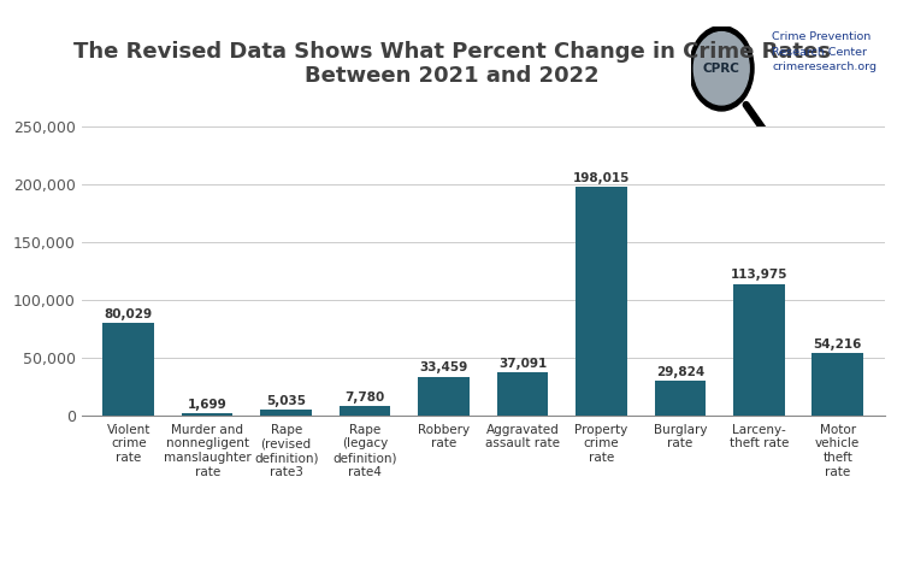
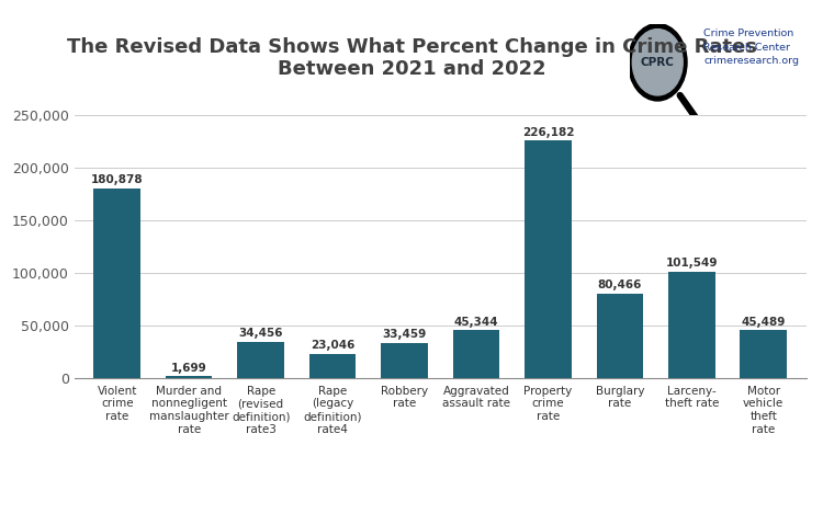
Violent crime rate: 80,029 -> 180,878
Rape (revised definition) rate3: 5,035 -> 34,456
Rape (legacy definition) rate4: 7,780 -> 23,046
Aggravated assault rate: 37,091 -> 45,344
Property crime rate: 198,015 -> 226,182
Burglary rate: 29,824 -> 80,466
Larceny- theft rate: 113,975 -> 101,549
Motor vehicle theft rate: 54,216 -> 45,489
